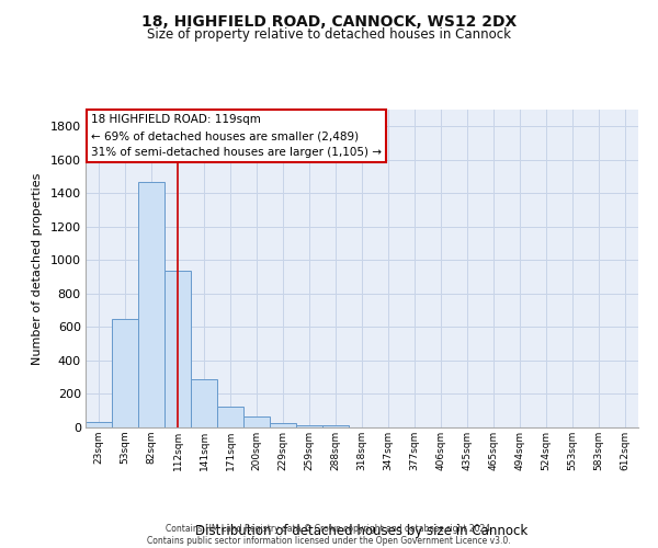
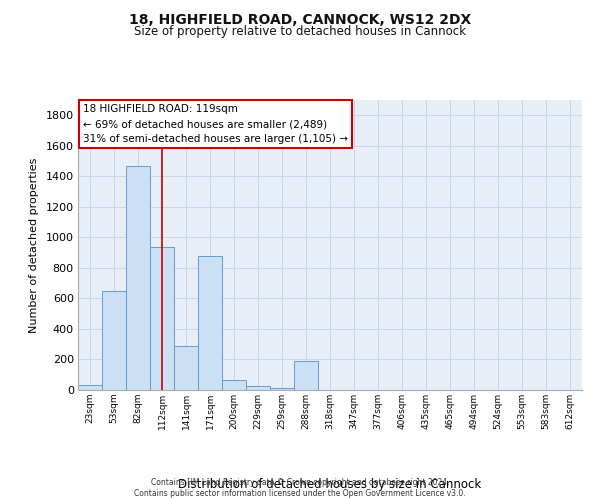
171sqm: 120 -> 880
288sqm: 20 -> 190
